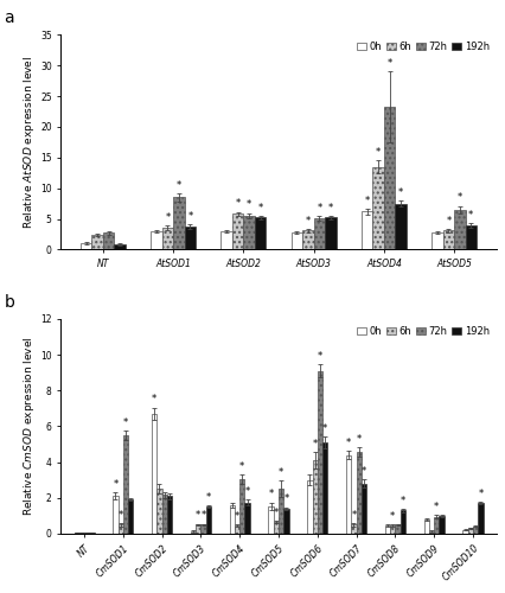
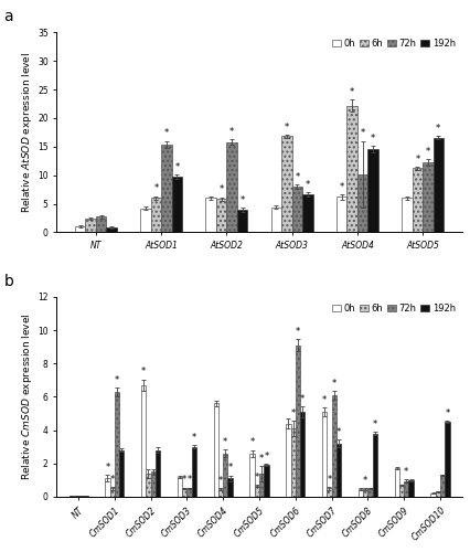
0h/AtSOD1: 3.0 -> 4.2
6h/AtSOD1: 3.5 -> 6.0
72h/AtSOD1: 8.5 -> 15.4
192h/AtSOD1: 3.8 -> 9.8
0h/AtSOD2: 3.0 -> 6.0
72h/AtSOD2: 5.5 -> 15.8
192h/AtSOD2: 5.2 -> 4.0
0h/AtSOD3: 2.8 -> 4.4
6h/AtSOD3: 3.1 -> 16.8
72h/AtSOD3: 5.1 -> 8.0
192h/AtSOD3: 5.2 -> 6.6
6h/AtSOD4: 13.5 -> 22.2
72h/AtSOD4: 23.2 -> 10.2
192h/AtSOD4: 7.5 -> 14.6
0h/AtSOD5: 2.8 -> 6.0
6h/AtSOD5: 3.1 -> 11.2
72h/AtSOD5: 6.5 -> 12.2
192h/AtSOD5: 4.0 -> 16.6
0h/CmSOD1: 2.1 -> 1.1
72h/CmSOD1: 5.5 -> 6.3
192h/CmSOD1: 1.9 -> 2.8
6h/CmSOD2: 2.5 -> 1.4
72h/CmSOD2: 2.1 -> 1.5
192h/CmSOD2: 2.1 -> 2.8
0h/CmSOD3: 0.1 -> 1.2
192h/CmSOD3: 1.5 -> 3.0
0h/CmSOD4: 1.6 -> 5.6
72h/CmSOD4: 3.0 -> 2.6
192h/CmSOD4: 1.8 -> 1.1
0h/CmSOD5: 1.6 -> 2.6
72h/CmSOD5: 2.5 -> 1.4
192h/CmSOD5: 1.4 -> 1.9
0h/CmSOD6: 3.0 -> 4.4
0h/CmSOD7: 4.4 -> 5.1
72h/CmSOD7: 4.5 -> 6.1
192h/CmSOD7: 2.8 -> 3.2
192h/CmSOD8: 1.3 -> 3.8
0h/CmSOD9: 0.8 -> 1.7
6h/CmSOD9: 0.1 -> 0.7
72h/CmSOD10: 0.4 -> 1.3
192h/CmSOD10: 1.7 -> 4.5
